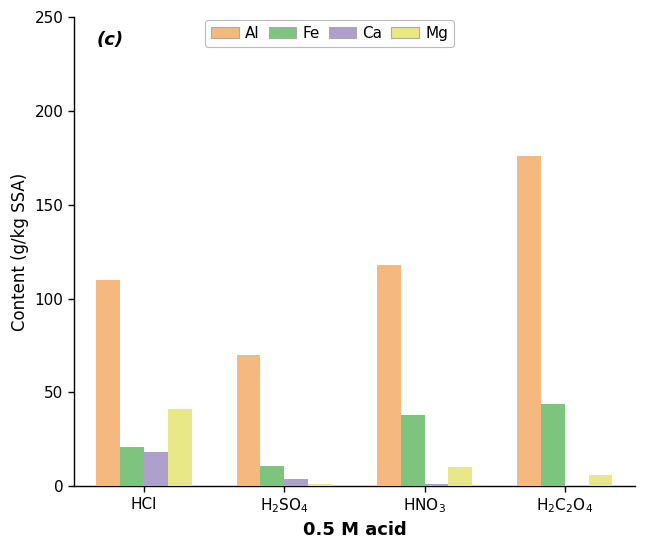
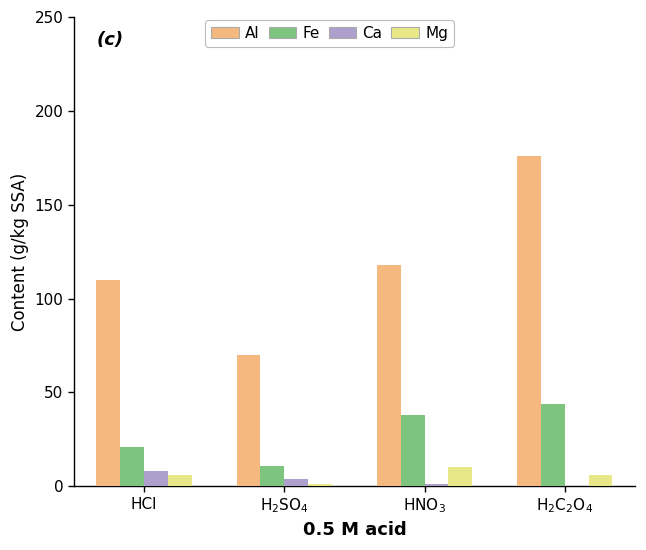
Ca/HCl: 18 -> 8
Mg/HCl: 41 -> 6
